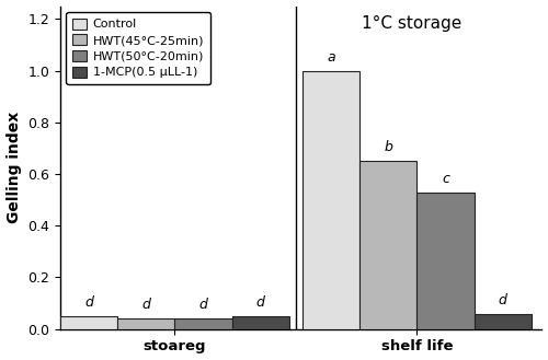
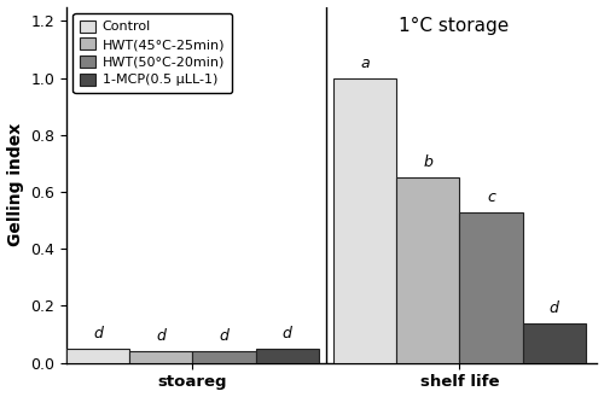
1-MCP(0.5 μLL-1)/shelf life: 0.06 -> 0.14
